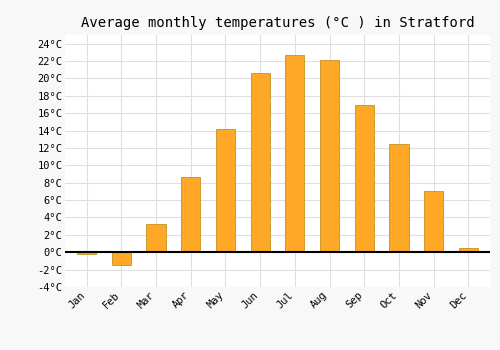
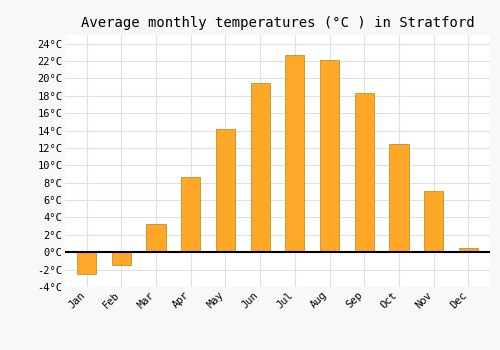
Jan: -0.2°C -> -2.5°C
Jun: 20.6°C -> 19.5°C
Sep: 17.0°C -> 18.3°C
